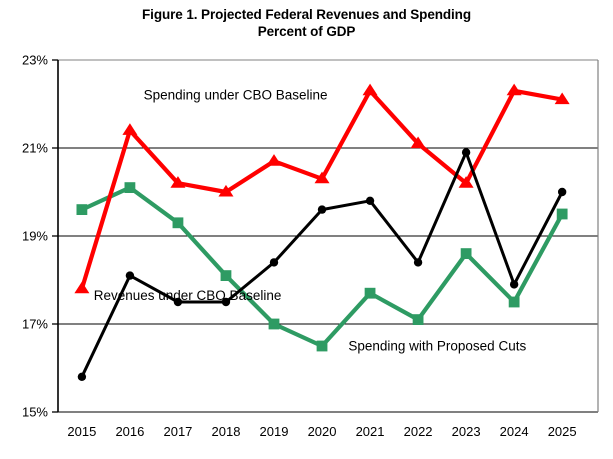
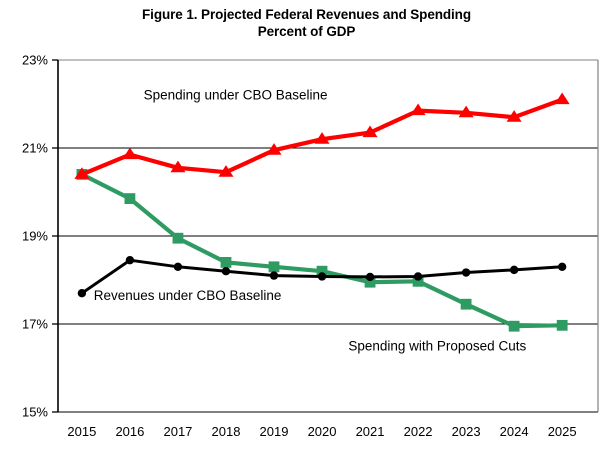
Spending under CBO Baseline/2015: 17.8% -> 20.4%
Spending with Proposed Cuts/2015: 19.6% -> 20.4%
Revenues under CBO Baseline/2015: 15.8% -> 17.7%
Spending under CBO Baseline/2016: 21.4% -> 20.9%
Spending with Proposed Cuts/2016: 20.1% -> 19.9%
Revenues under CBO Baseline/2016: 18.1% -> 18.4%
Spending under CBO Baseline/2017: 20.2% -> 20.6%
Spending with Proposed Cuts/2017: 19.3% -> 18.9%
Revenues under CBO Baseline/2017: 17.5% -> 18.3%
Spending under CBO Baseline/2018: 20.0% -> 20.4%
Spending with Proposed Cuts/2018: 18.1% -> 18.4%
Revenues under CBO Baseline/2018: 17.5% -> 18.2%
Spending under CBO Baseline/2019: 20.7% -> 20.9%
Spending with Proposed Cuts/2019: 17.0% -> 18.3%
Revenues under CBO Baseline/2019: 18.4% -> 18.1%
Spending under CBO Baseline/2020: 20.3% -> 21.2%
Spending with Proposed Cuts/2020: 16.5% -> 18.2%
Revenues under CBO Baseline/2020: 19.6% -> 18.1%
Spending under CBO Baseline/2021: 22.3% -> 21.4%
Spending with Proposed Cuts/2021: 17.7% -> 17.9%
Revenues under CBO Baseline/2021: 19.8% -> 18.1%
Spending under CBO Baseline/2022: 21.1% -> 21.9%
Spending with Proposed Cuts/2022: 17.1% -> 18.0%
Revenues under CBO Baseline/2022: 18.4% -> 18.1%
Spending under CBO Baseline/2023: 20.2% -> 21.8%
Spending with Proposed Cuts/2023: 18.6% -> 17.4%
Revenues under CBO Baseline/2023: 20.9% -> 18.2%
Spending under CBO Baseline/2024: 22.3% -> 21.7%
Spending with Proposed Cuts/2024: 17.5% -> 16.9%
Revenues under CBO Baseline/2024: 17.9% -> 18.2%
Spending with Proposed Cuts/2025: 19.5% -> 17.0%
Revenues under CBO Baseline/2025: 20.0% -> 18.3%
